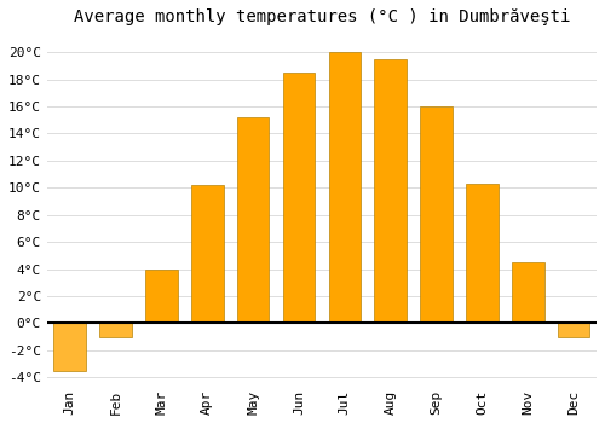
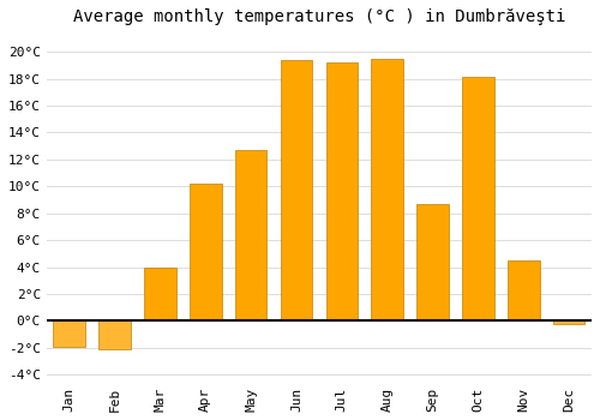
Jan: -3.5°C -> -1.9°C
Feb: -1.0°C -> -2.1°C
May: 15.2°C -> 12.7°C
Jun: 18.5°C -> 19.4°C
Jul: 20.0°C -> 19.2°C
Sep: 16.0°C -> 8.7°C
Oct: 10.3°C -> 18.1°C
Dec: -1.0°C -> -0.2°C
